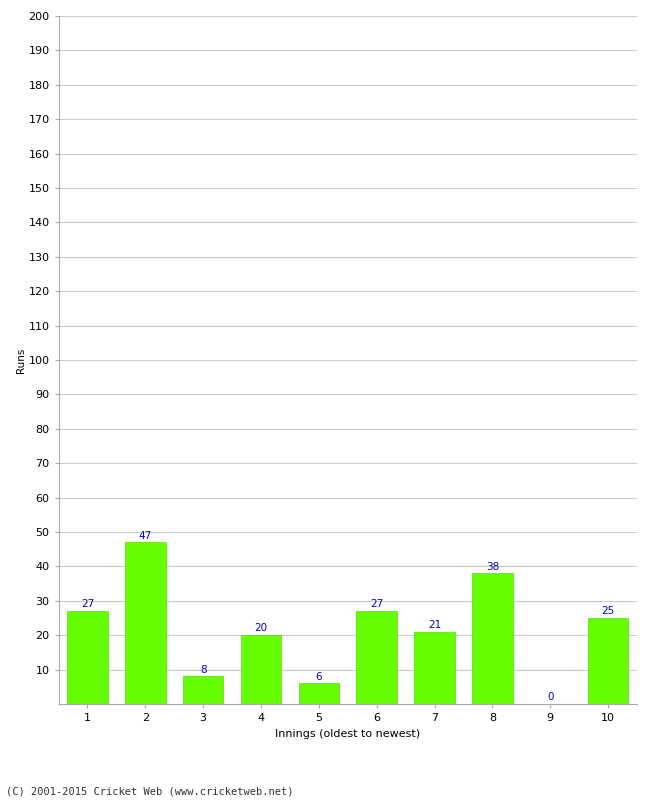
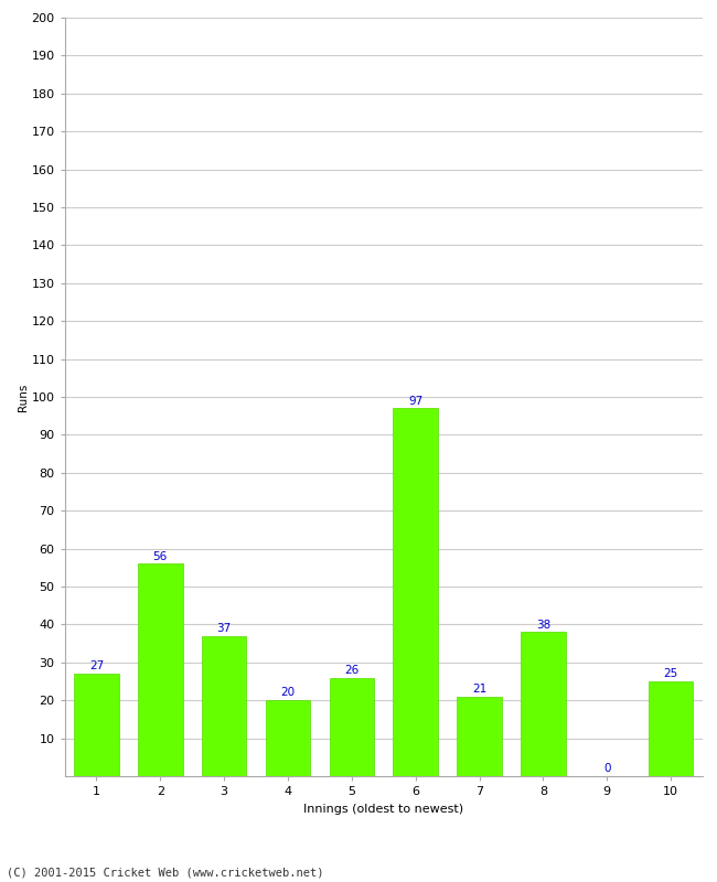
2: 47 -> 56
3: 8 -> 37
5: 6 -> 26
6: 27 -> 97
